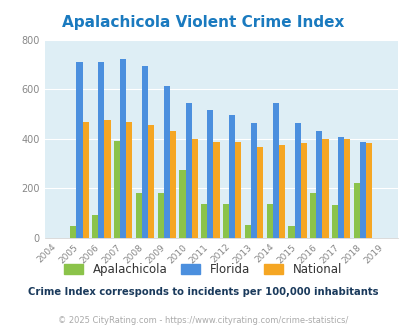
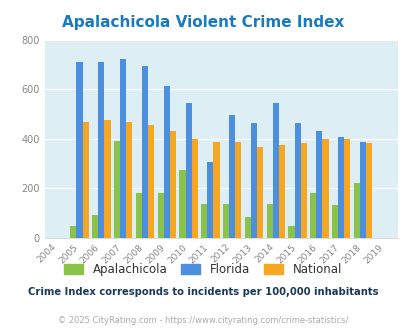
Florida/2011: 517 -> 305
Apalachicola/2013: 50 -> 85
